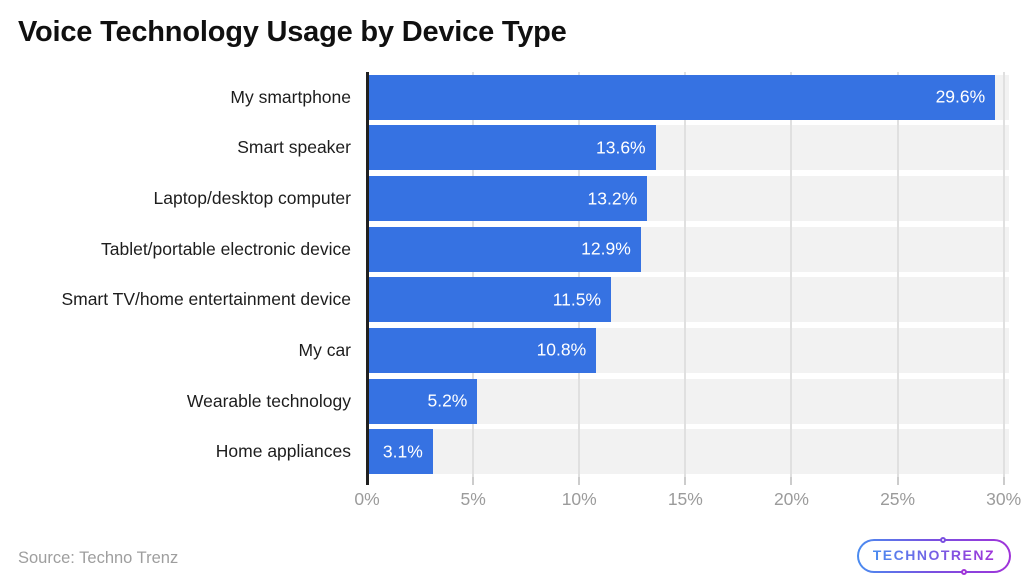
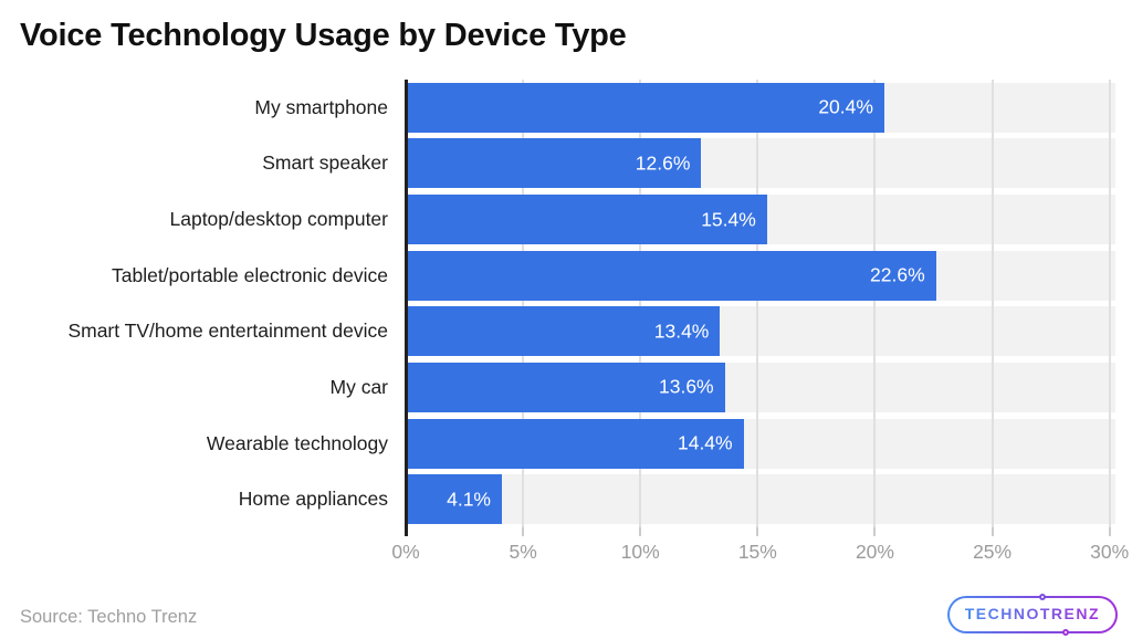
My smartphone: 29.6% -> 20.4%
Smart speaker: 13.6% -> 12.6%
Laptop/desktop computer: 13.2% -> 15.4%
Tablet/portable electronic device: 12.9% -> 22.6%
Smart TV/home entertainment device: 11.5% -> 13.4%
My car: 10.8% -> 13.6%
Wearable technology: 5.2% -> 14.4%
Home appliances: 3.1% -> 4.1%
